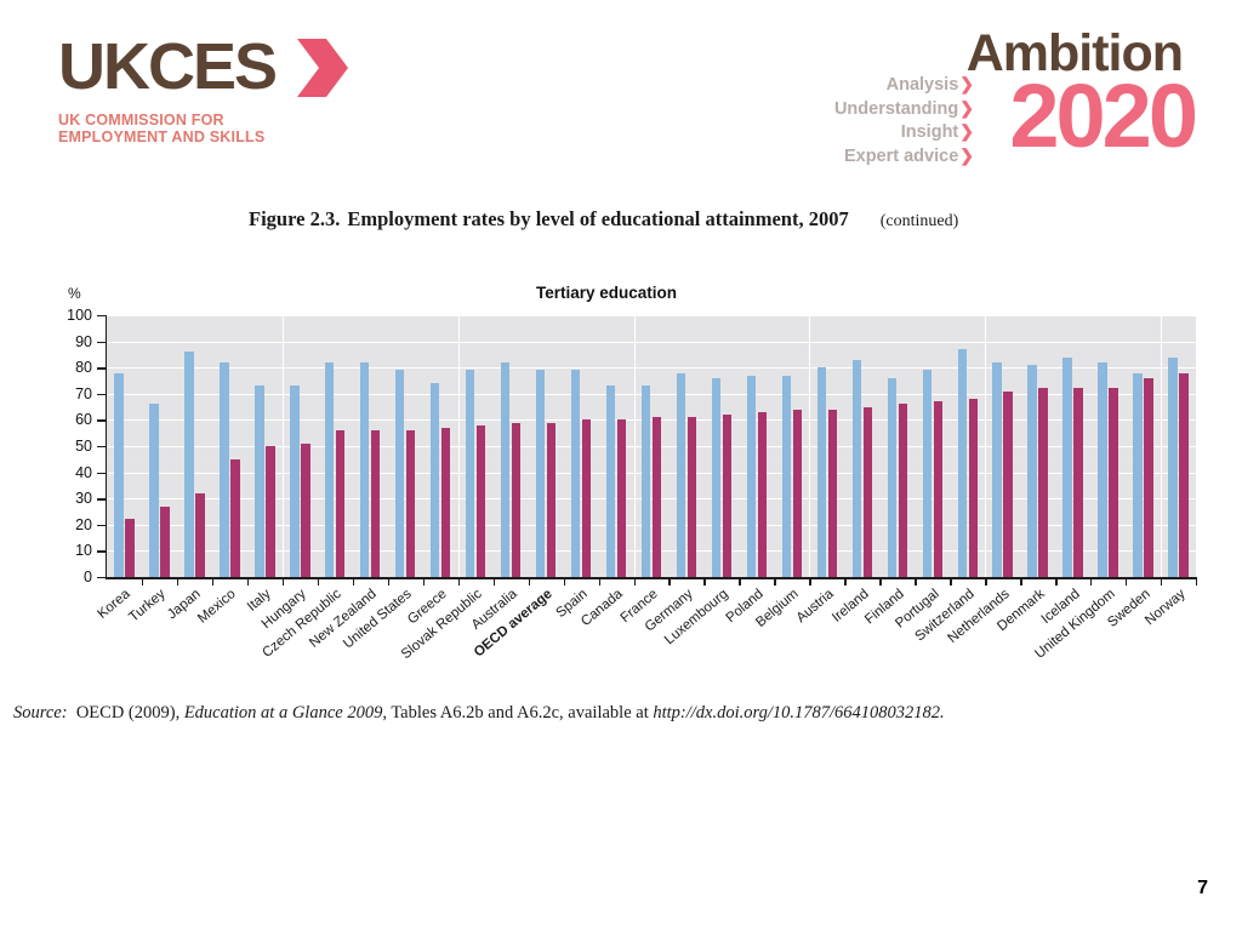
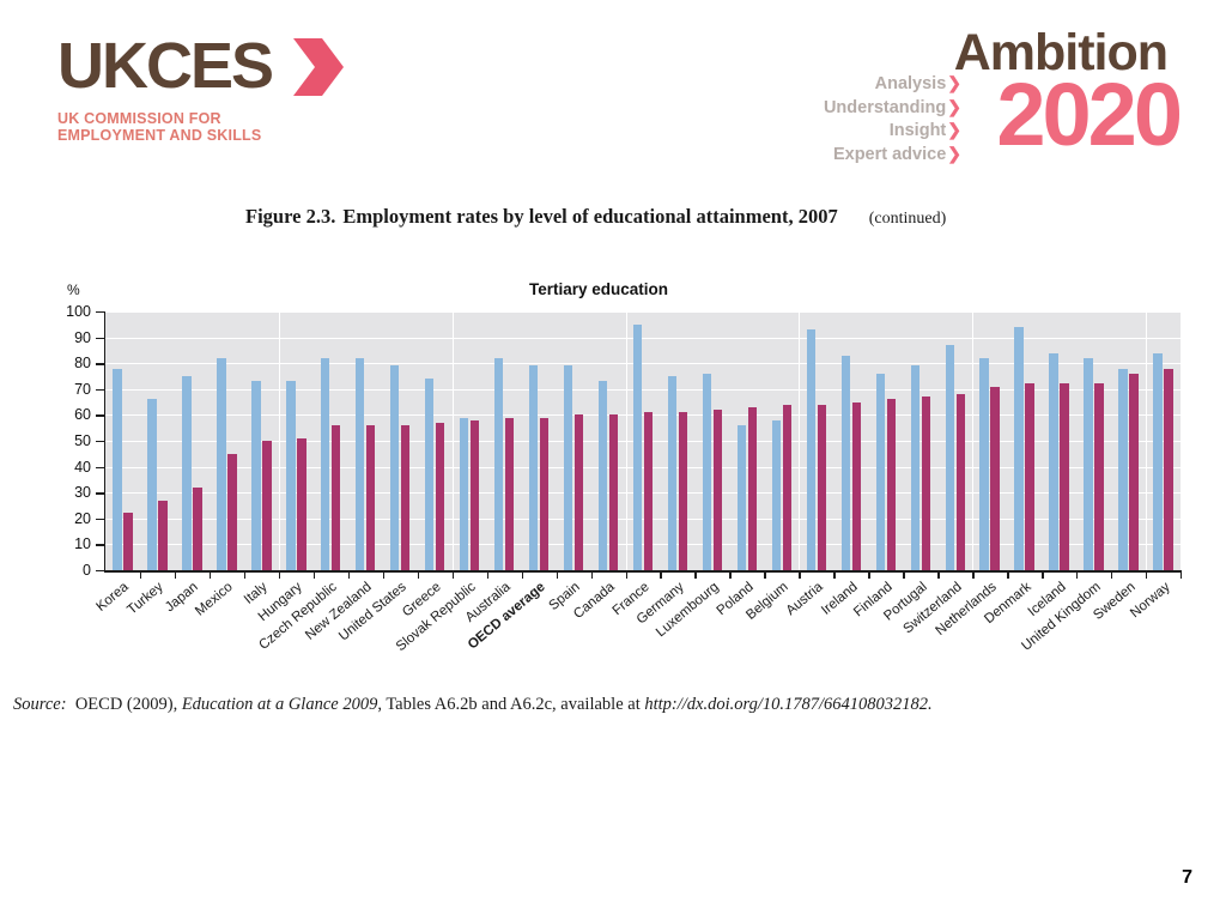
Tertiary education/Japan: 86 -> 75
Tertiary education/Slovak Republic: 79 -> 59
Tertiary education/France: 73 -> 95
Tertiary education/Germany: 78 -> 75
Tertiary education/Poland: 77 -> 56
Tertiary education/Belgium: 77 -> 58
Tertiary education/Austria: 80 -> 93
Tertiary education/Denmark: 81 -> 94
